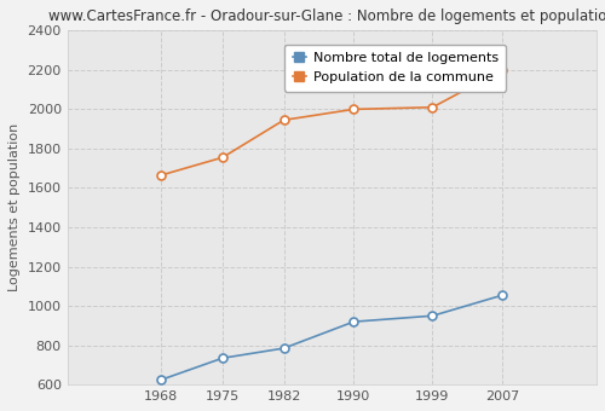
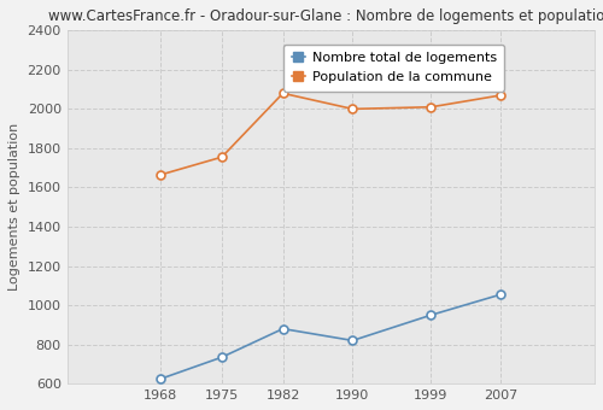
Nombre total de logements/1982: 780 -> 880
Population de la commune/1982: 1940 -> 2080
Nombre total de logements/1990: 920 -> 820
Population de la commune/2007: 2200 -> 2070
